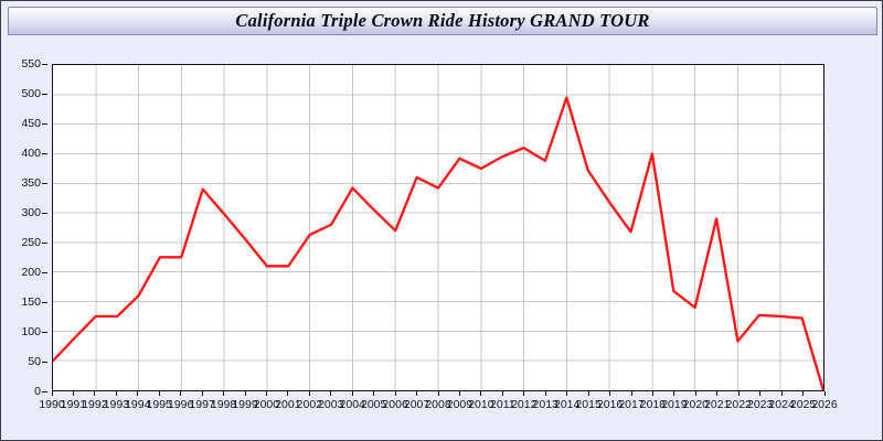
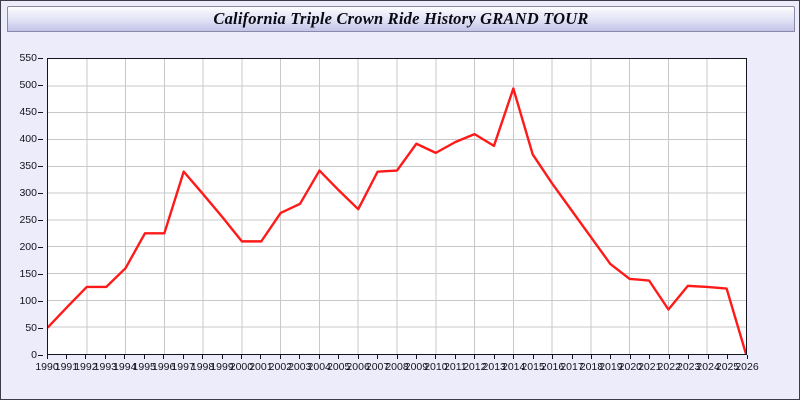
2007: 360 -> 340
2018: 400 -> 220
2021: 290 -> 140
